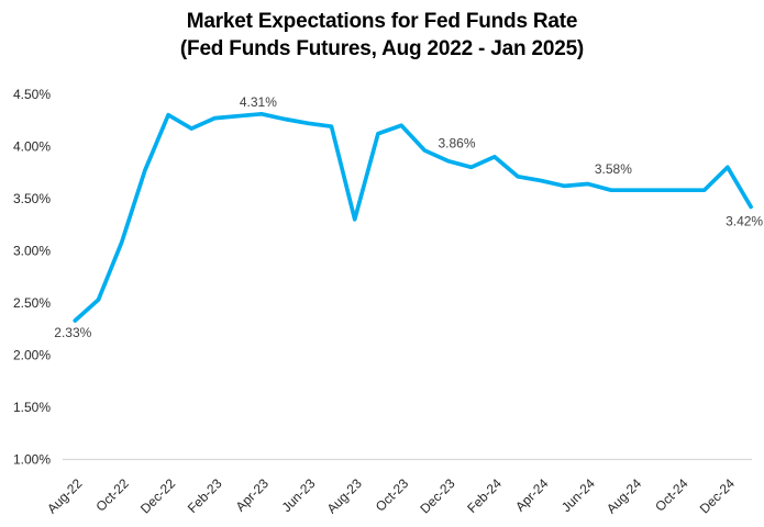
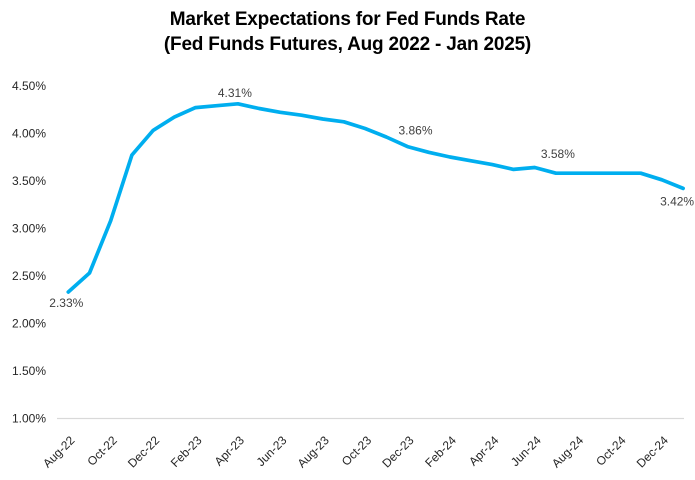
Dec-22: 4.3% -> 4.0%
Aug-23: 3.3% -> 4.2%
Oct-23: 4.2% -> 4.0%
Feb-24: 3.9% -> 3.8%
Dec-24: 3.8% -> 3.5%
